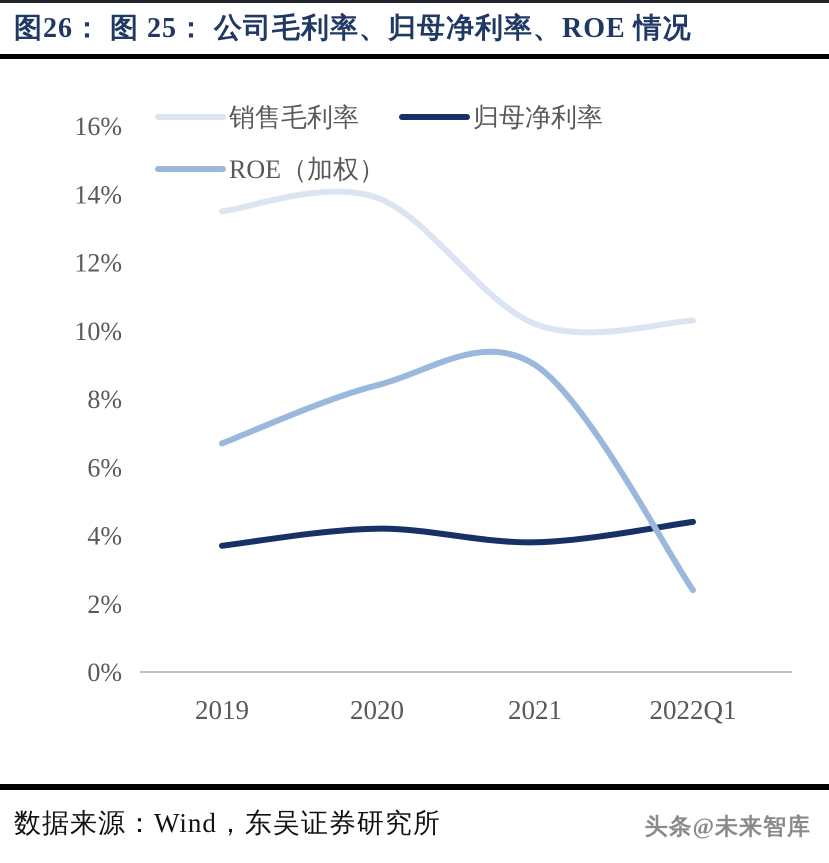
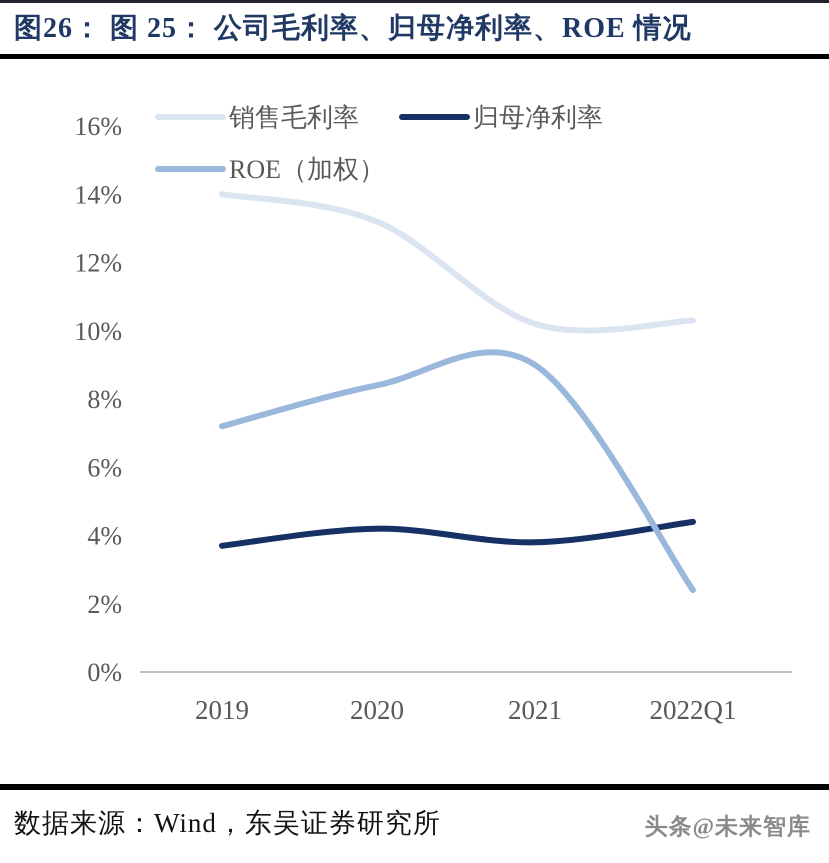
销售毛利率/2019: 13.5% -> 14.0%
ROE（加权）/2019: 6.7% -> 7.2%
销售毛利率/2020: 13.9% -> 13.2%
